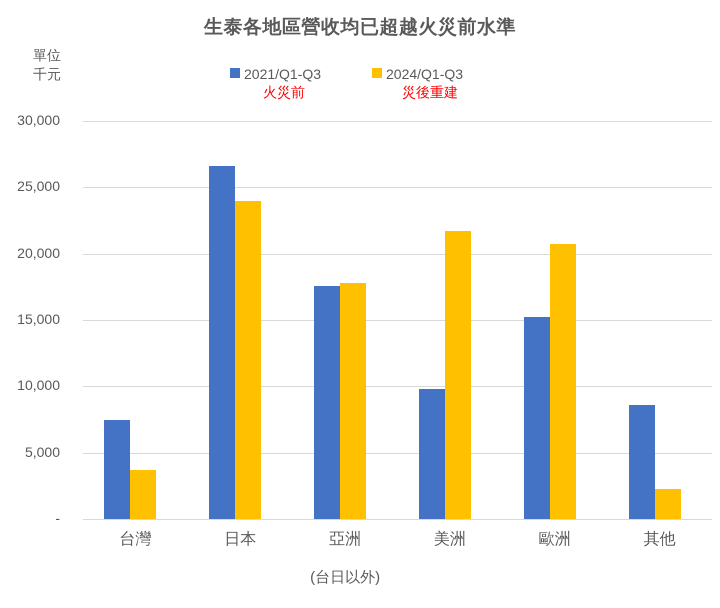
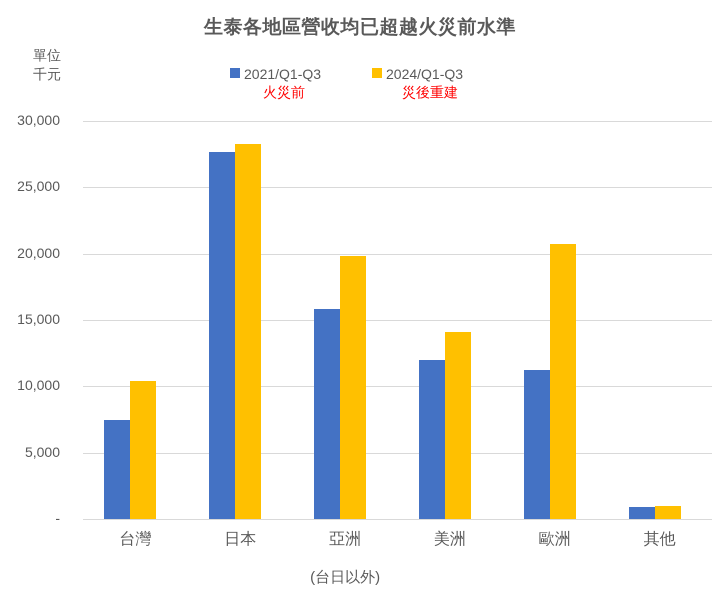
2024/Q1-Q3/台灣: 3700 -> 10400
2021/Q1-Q3/日本: 26600 -> 27700
2024/Q1-Q3/日本: 24000 -> 28300
2021/Q1-Q3/亞洲: 17600 -> 15800
2024/Q1-Q3/亞洲: 17800 -> 19800
2021/Q1-Q3/美洲: 9800 -> 12000
2024/Q1-Q3/美洲: 21700 -> 14100
2021/Q1-Q3/歐洲: 15200 -> 11200
2021/Q1-Q3/其他: 8600 -> 900
2024/Q1-Q3/其他: 2300 -> 1000
